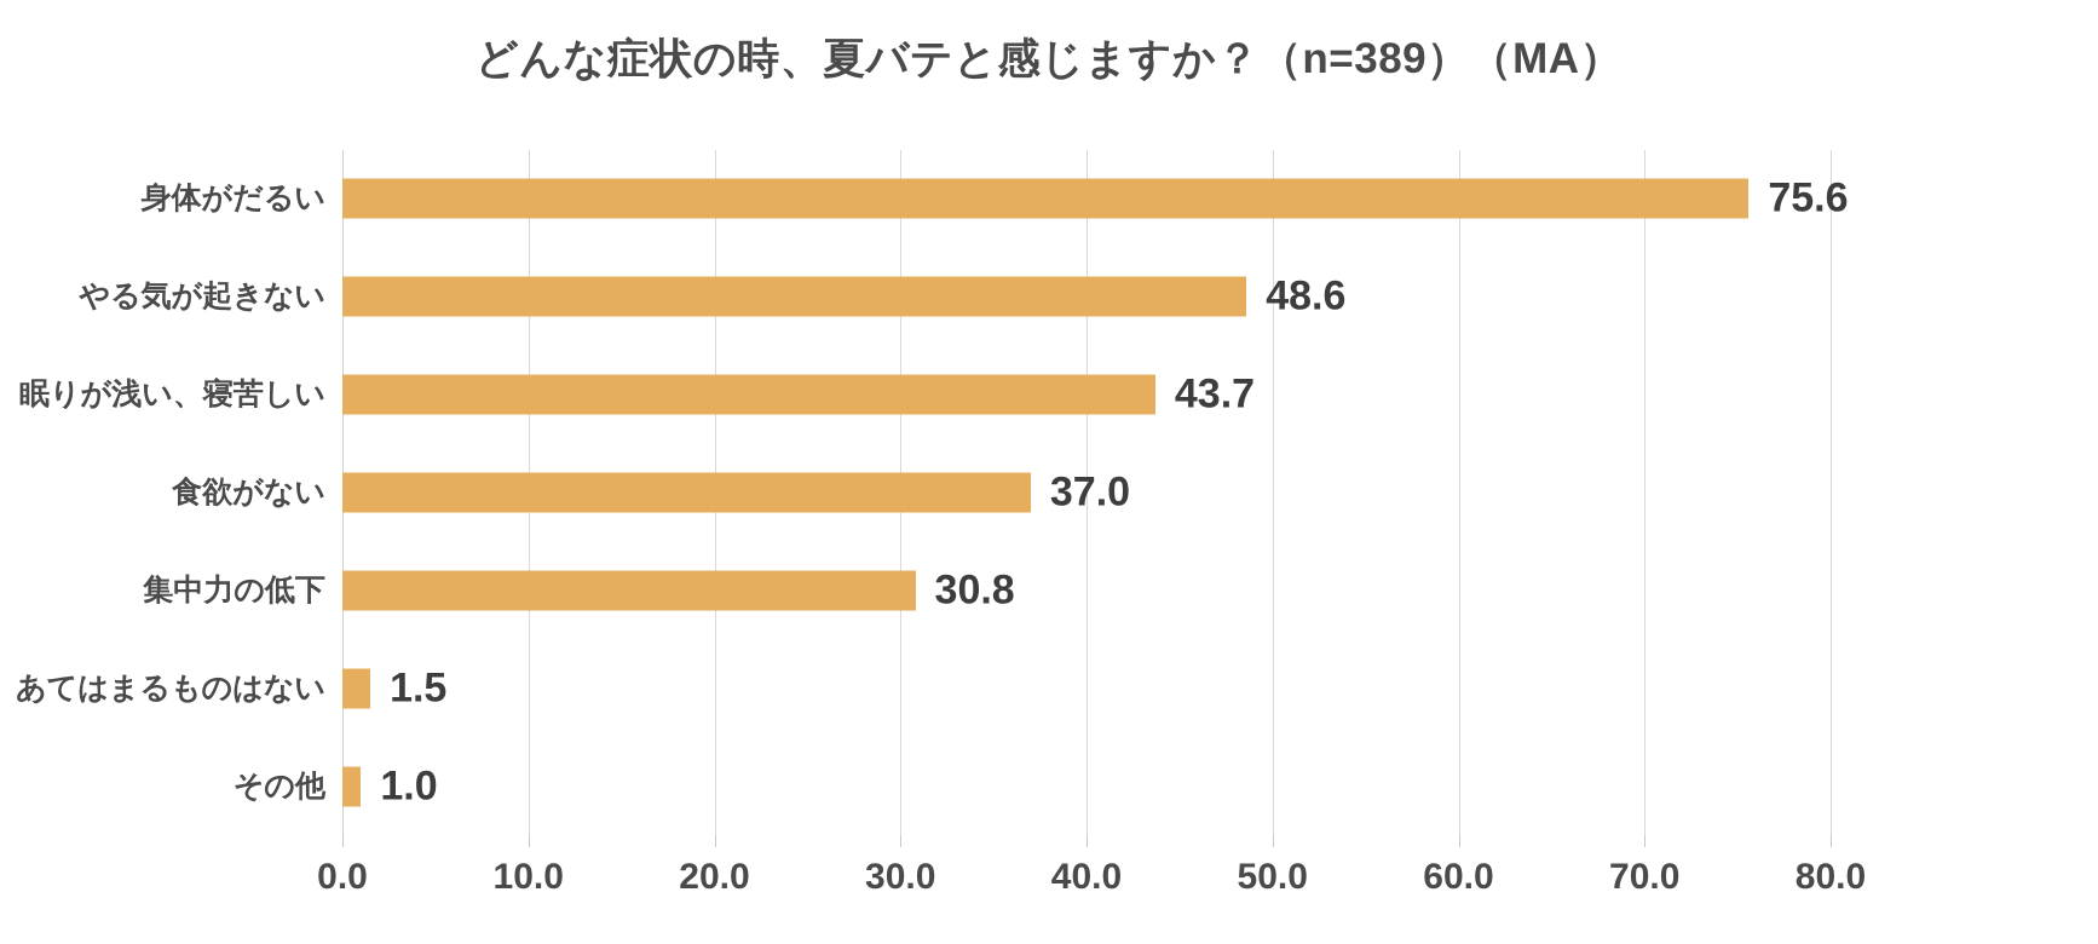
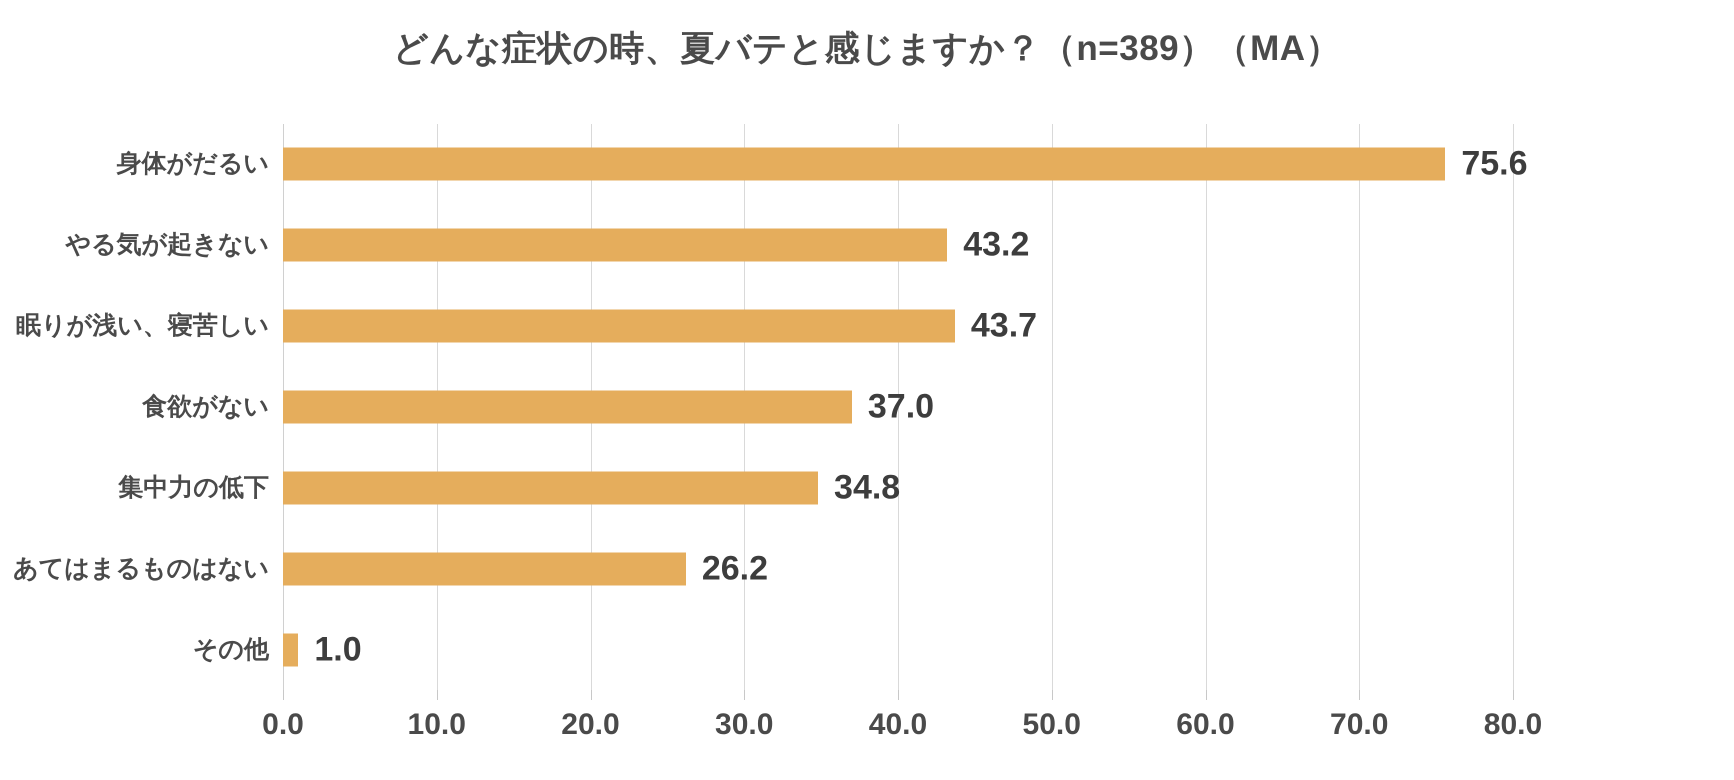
やる気が起きない: 48.6 -> 43.2
集中力の低下: 30.8 -> 34.8
あてはまるものはない: 1.5 -> 26.2
